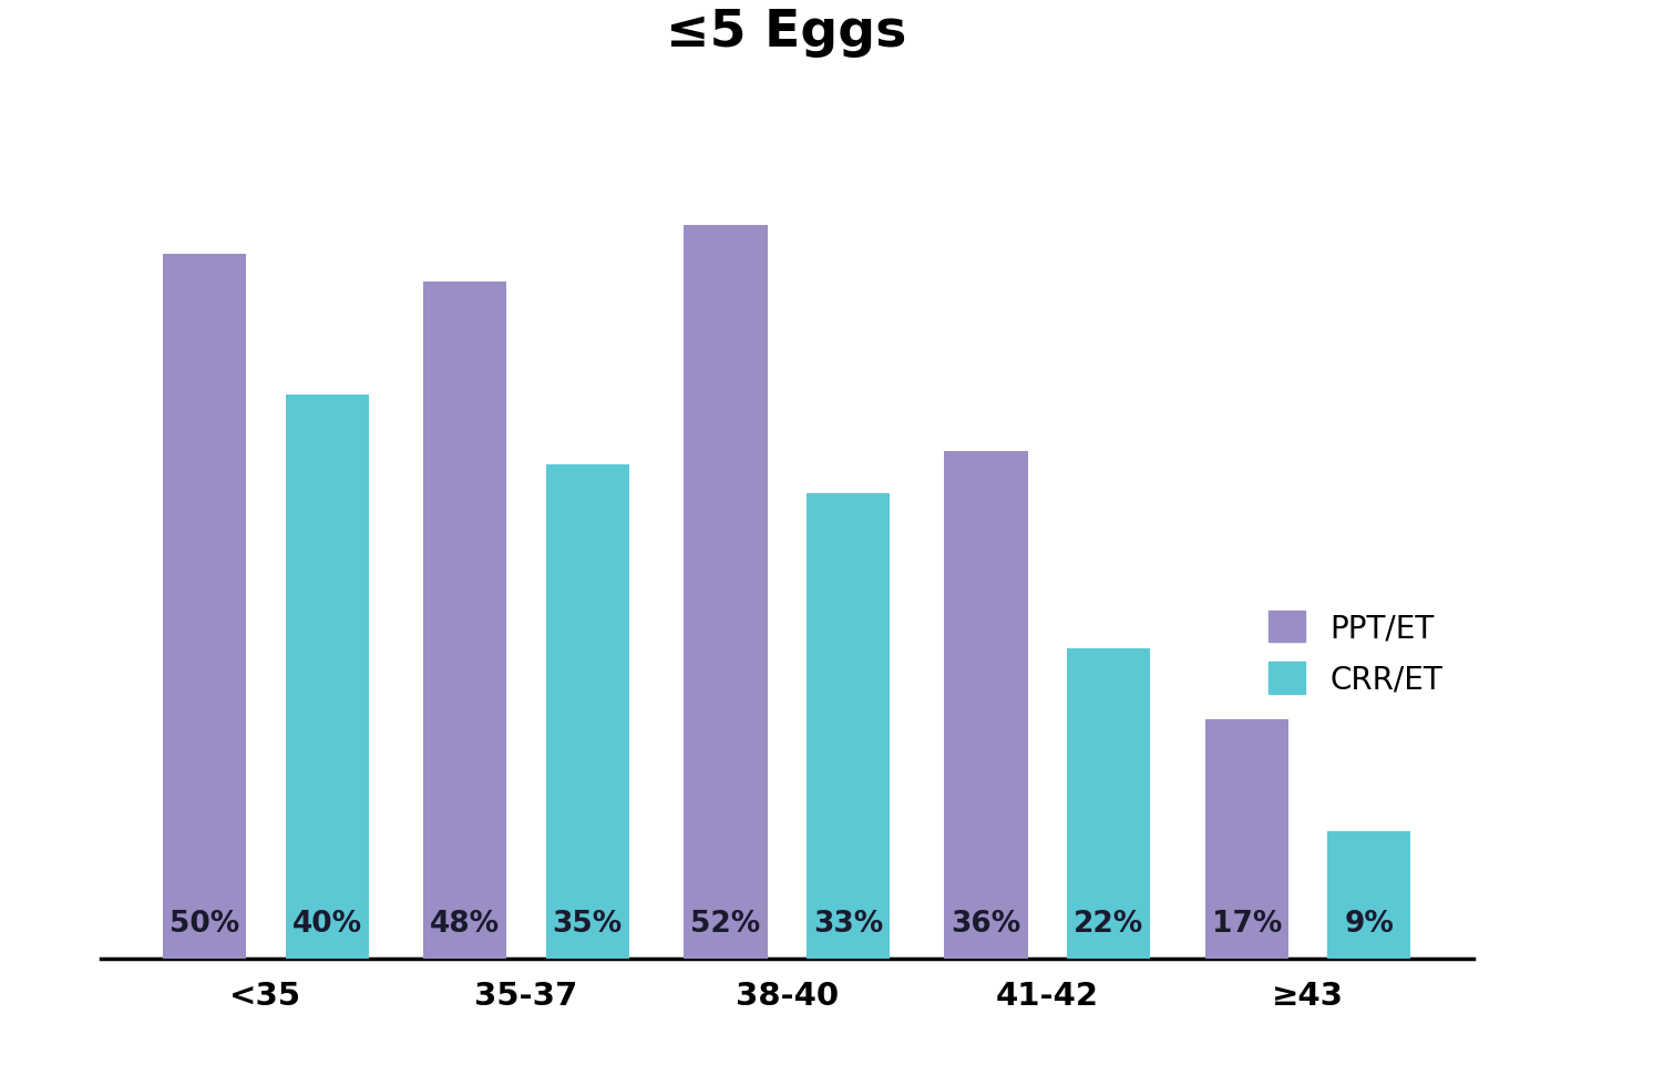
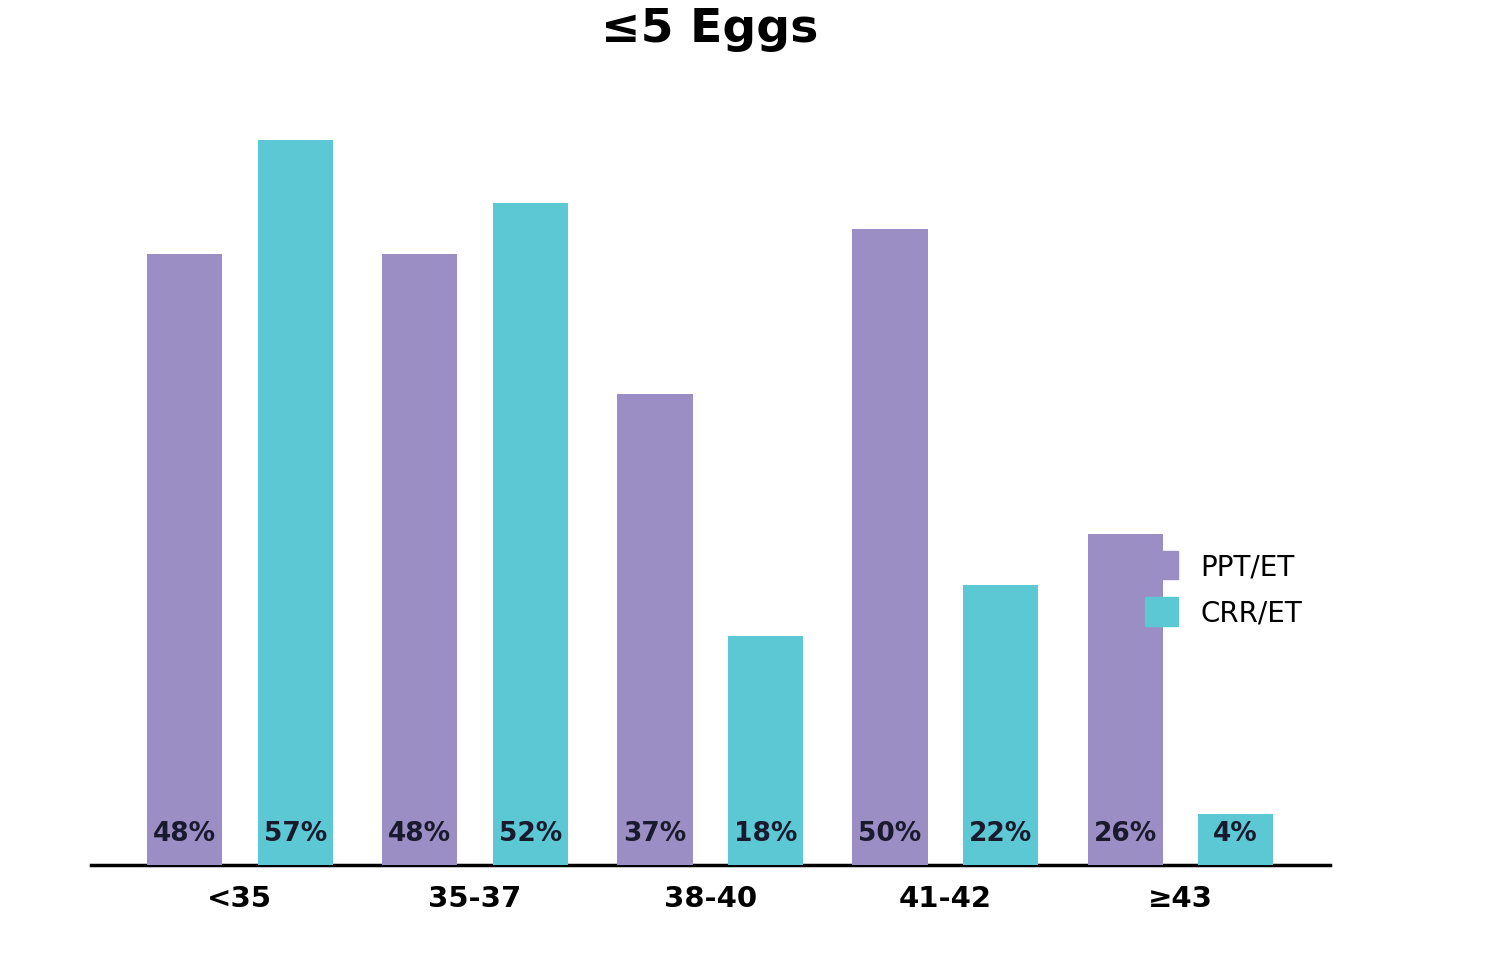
PPT/ET/<35: 50% -> 48%
CRR/ET/<35: 40% -> 57%
CRR/ET/35-37: 35% -> 52%
PPT/ET/38-40: 52% -> 37%
CRR/ET/38-40: 33% -> 18%
PPT/ET/41-42: 36% -> 50%
PPT/ET/≥43: 17% -> 26%
CRR/ET/≥43: 9% -> 4%
